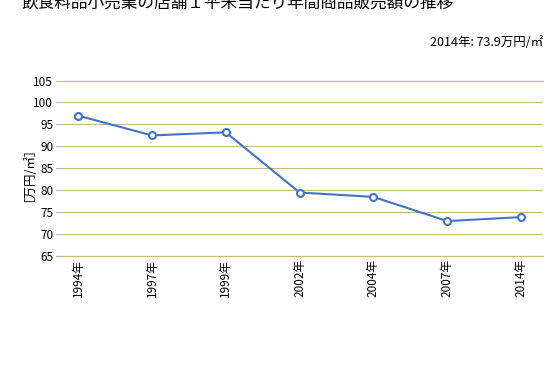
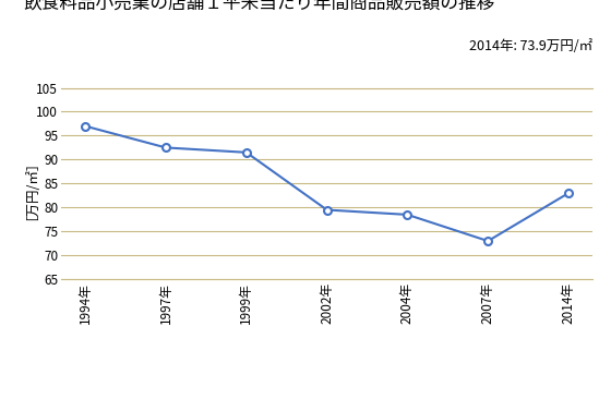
1999年: 93.2 -> 91.5
2014年: 73.9 -> 83.0
